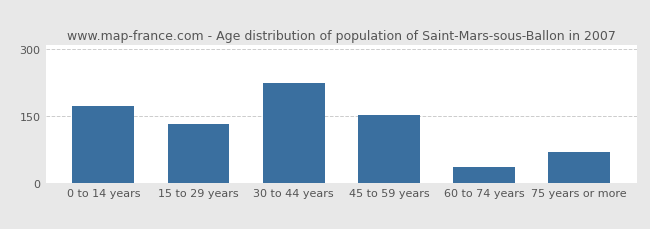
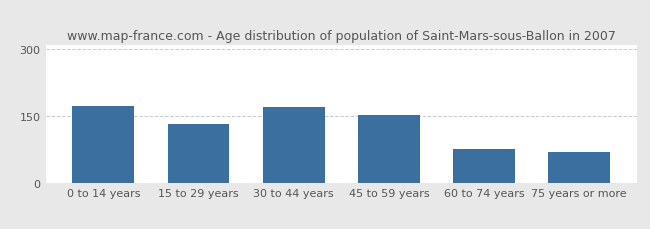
30 to 44 years: 225 -> 171
60 to 74 years: 35 -> 76
